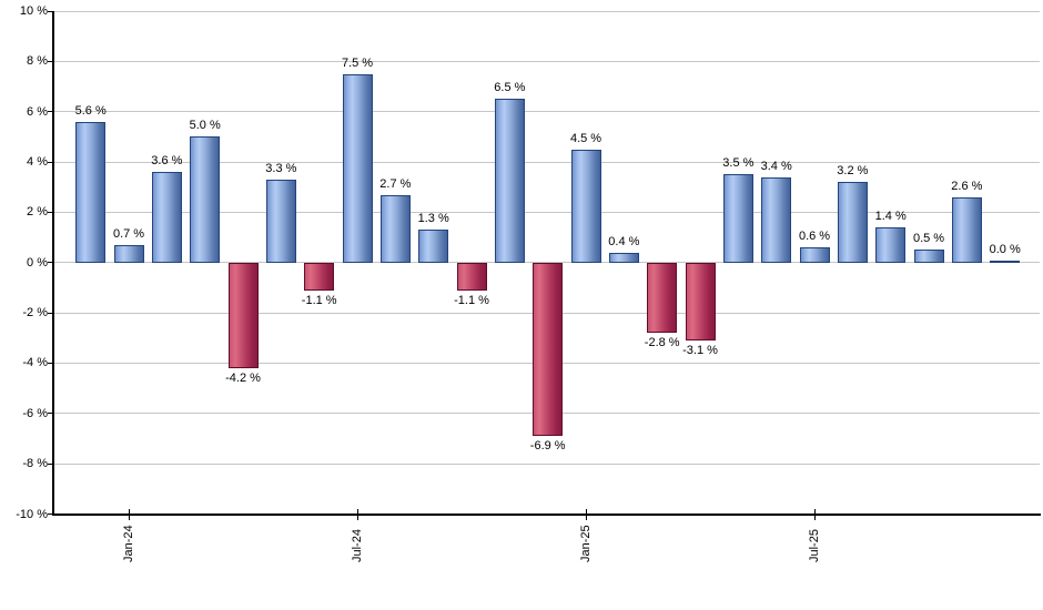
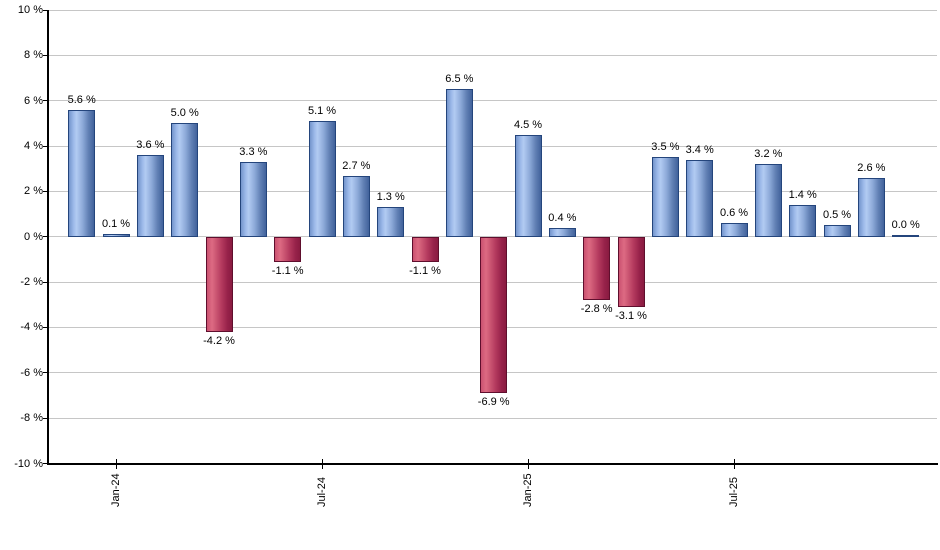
Jan-24: 0.7 -> 0.1
Jul-24: 7.5 -> 5.1
